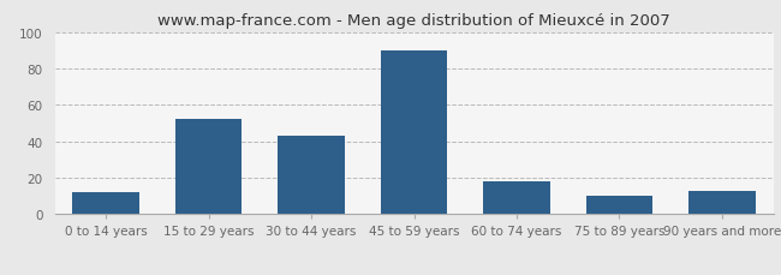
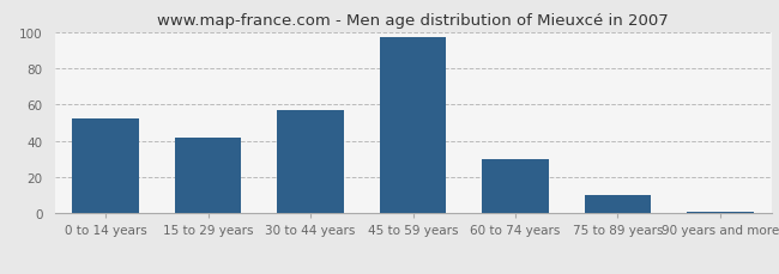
0 to 14 years: 12 -> 52
15 to 29 years: 52 -> 42
30 to 44 years: 43 -> 57
45 to 59 years: 90 -> 97
60 to 74 years: 18 -> 30
90 years and more: 13 -> 1
